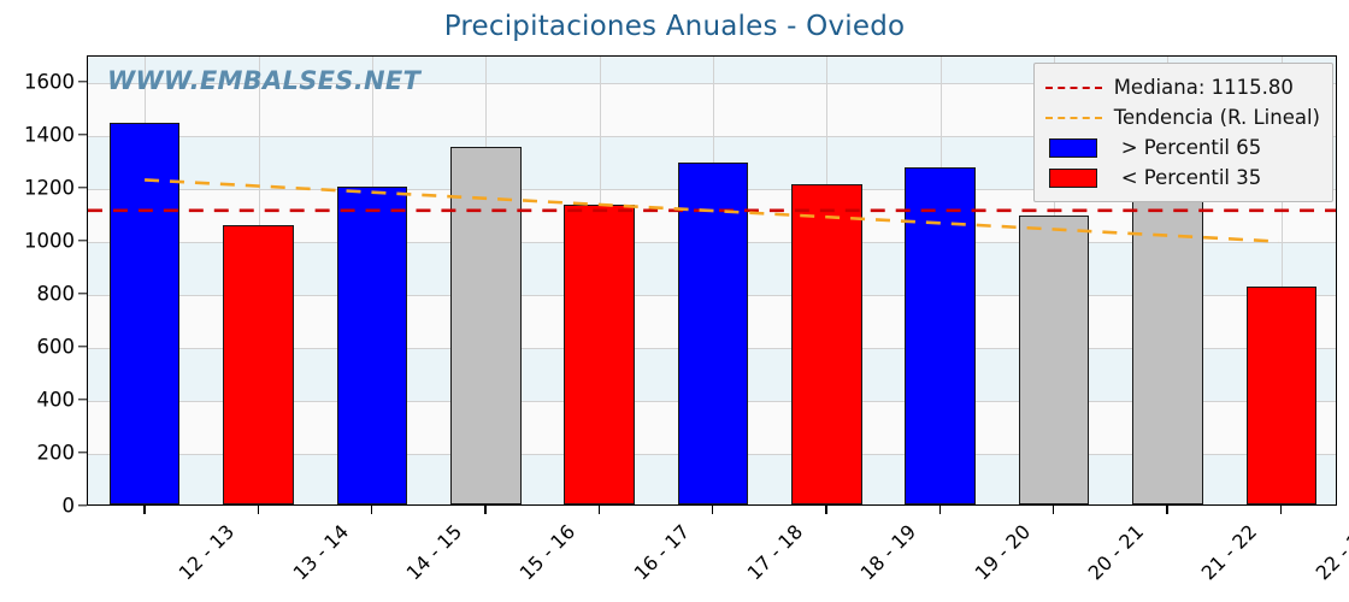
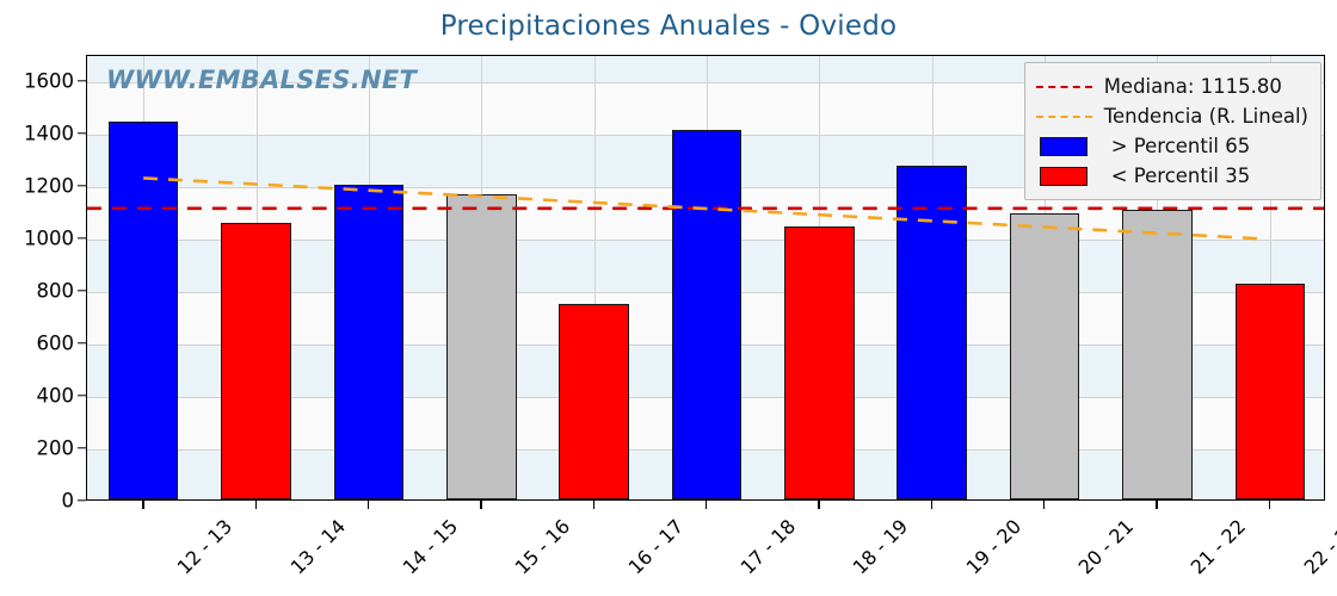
15 - 16: 1350 -> 1160
16 - 17: 1130 -> 740
17 - 18: 1290 -> 1410
18 - 19: 1210 -> 1040
21 - 22: 1350 -> 1110
